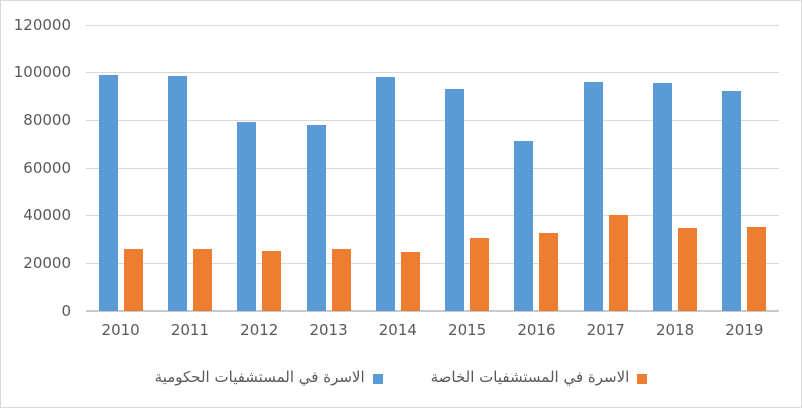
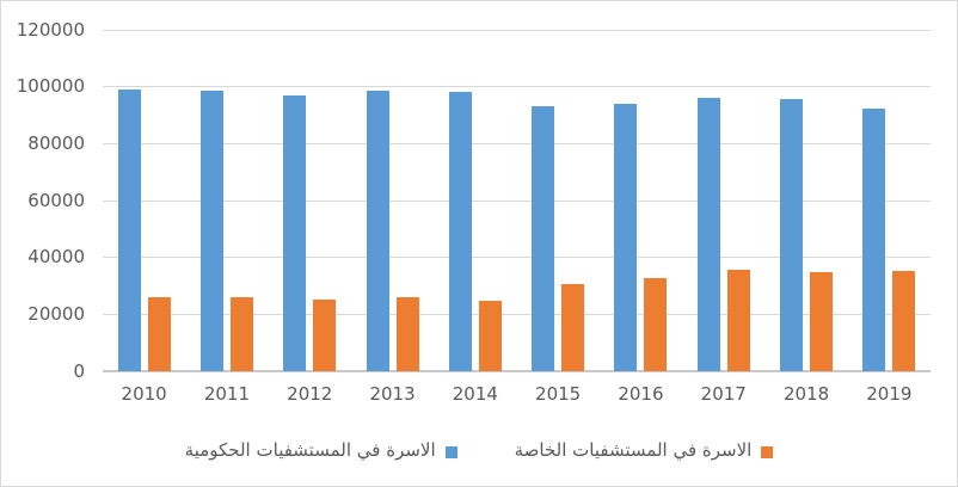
الاسرة في المستشفيات الحكومية/2012: 79000 -> 97000
الاسرة في المستشفيات الحكومية/2013: 78000 -> 98000
الاسرة في المستشفيات الحكومية/2016: 71000 -> 94000
الاسرة في المستشفيات الخاصة/2017: 40000 -> 36000
